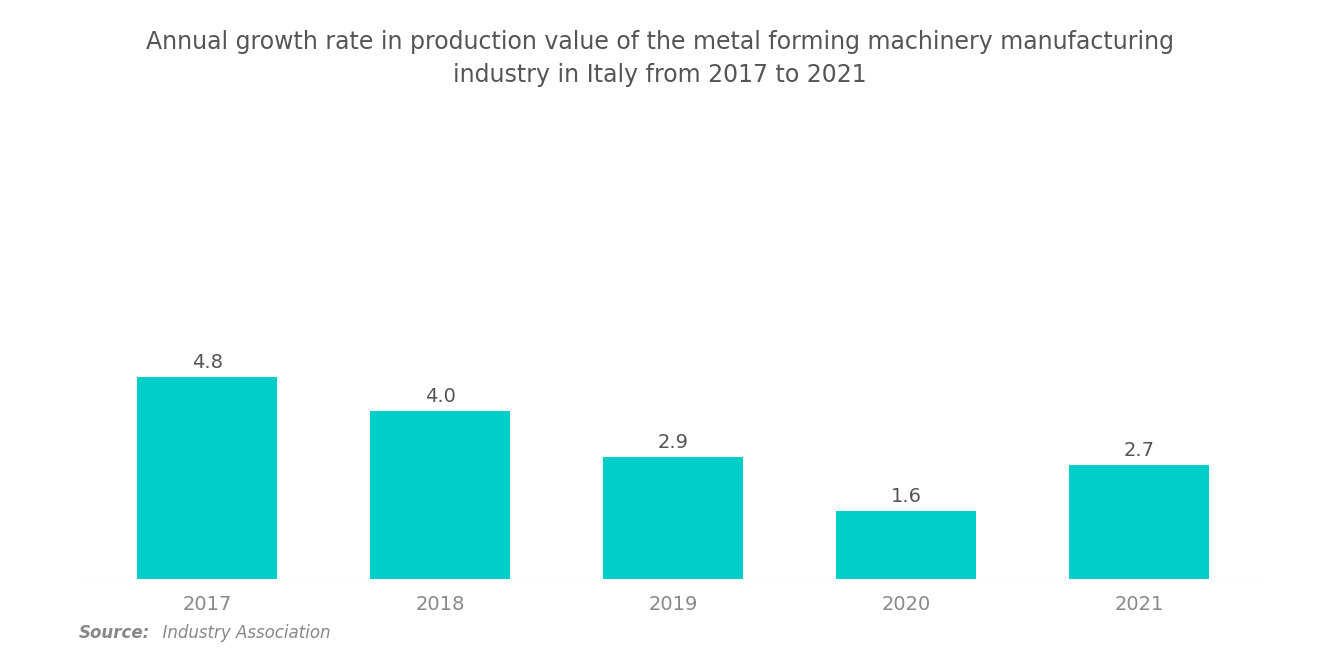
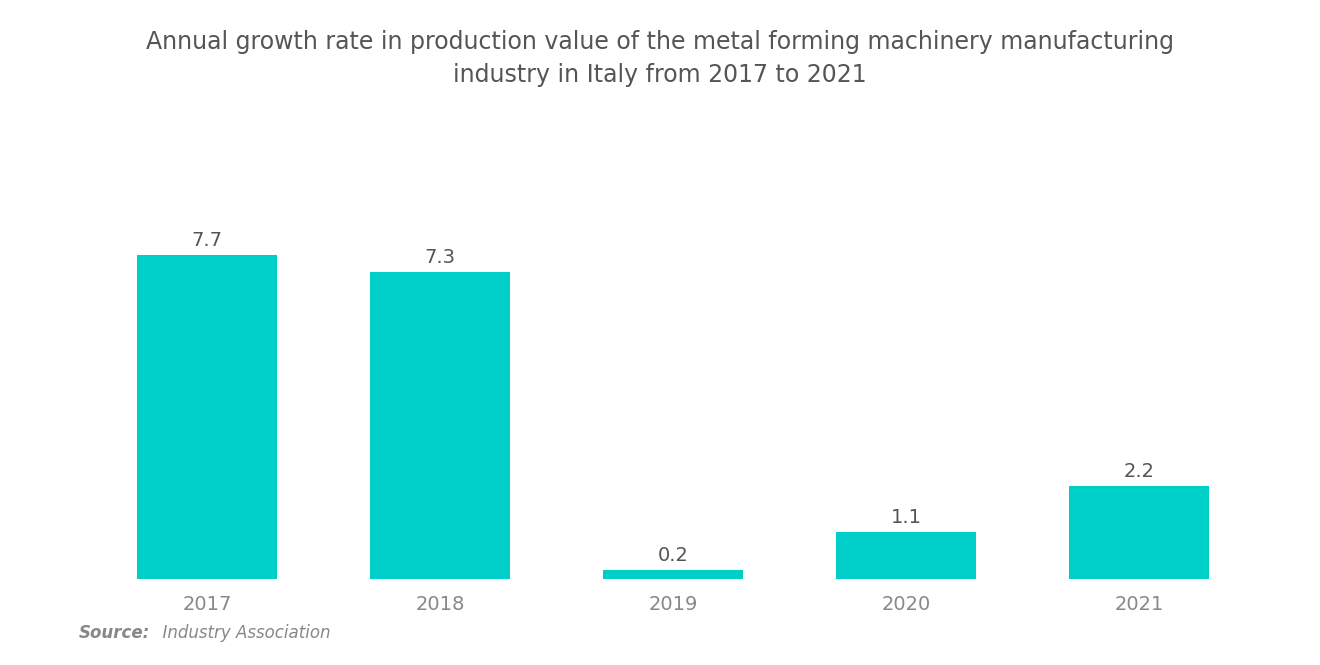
2017: 4.8 -> 7.7
2018: 4.0 -> 7.3
2019: 2.9 -> 0.2
2020: 1.6 -> 1.1
2021: 2.7 -> 2.2
